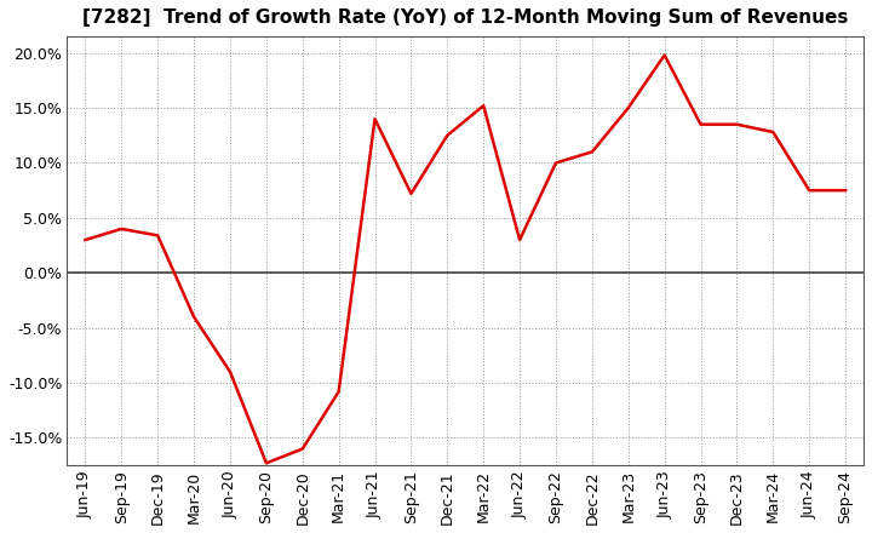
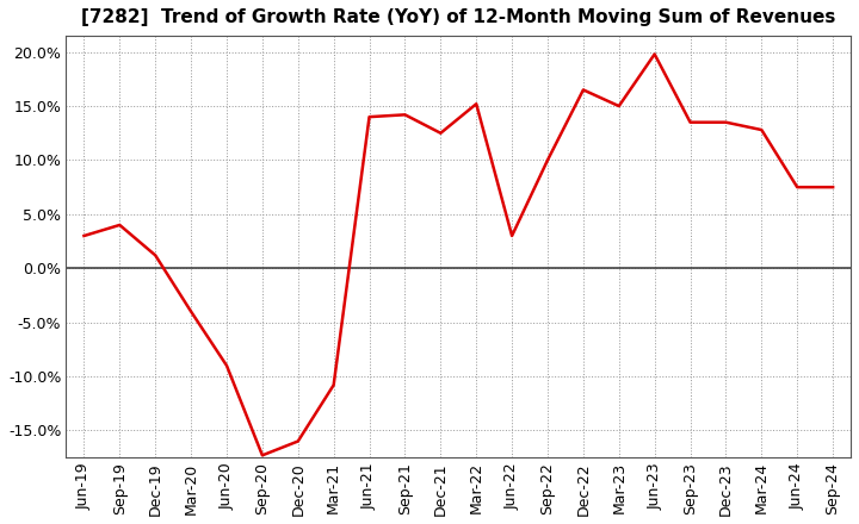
Dec-19: 3.4% -> 1.2%
Sep-21: 7.2% -> 14.2%
Dec-22: 11.0% -> 16.5%
